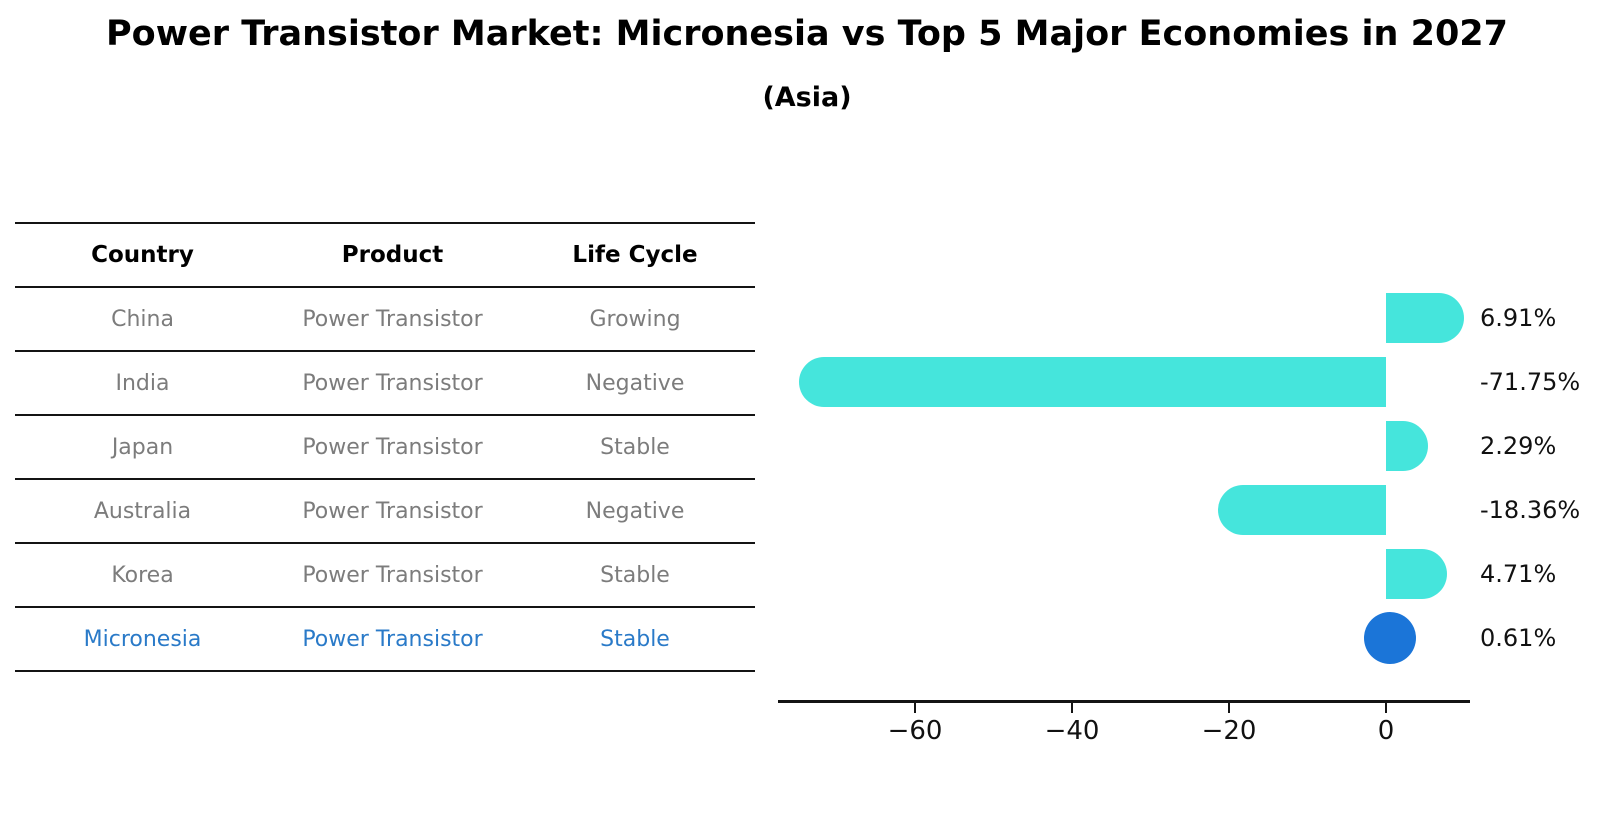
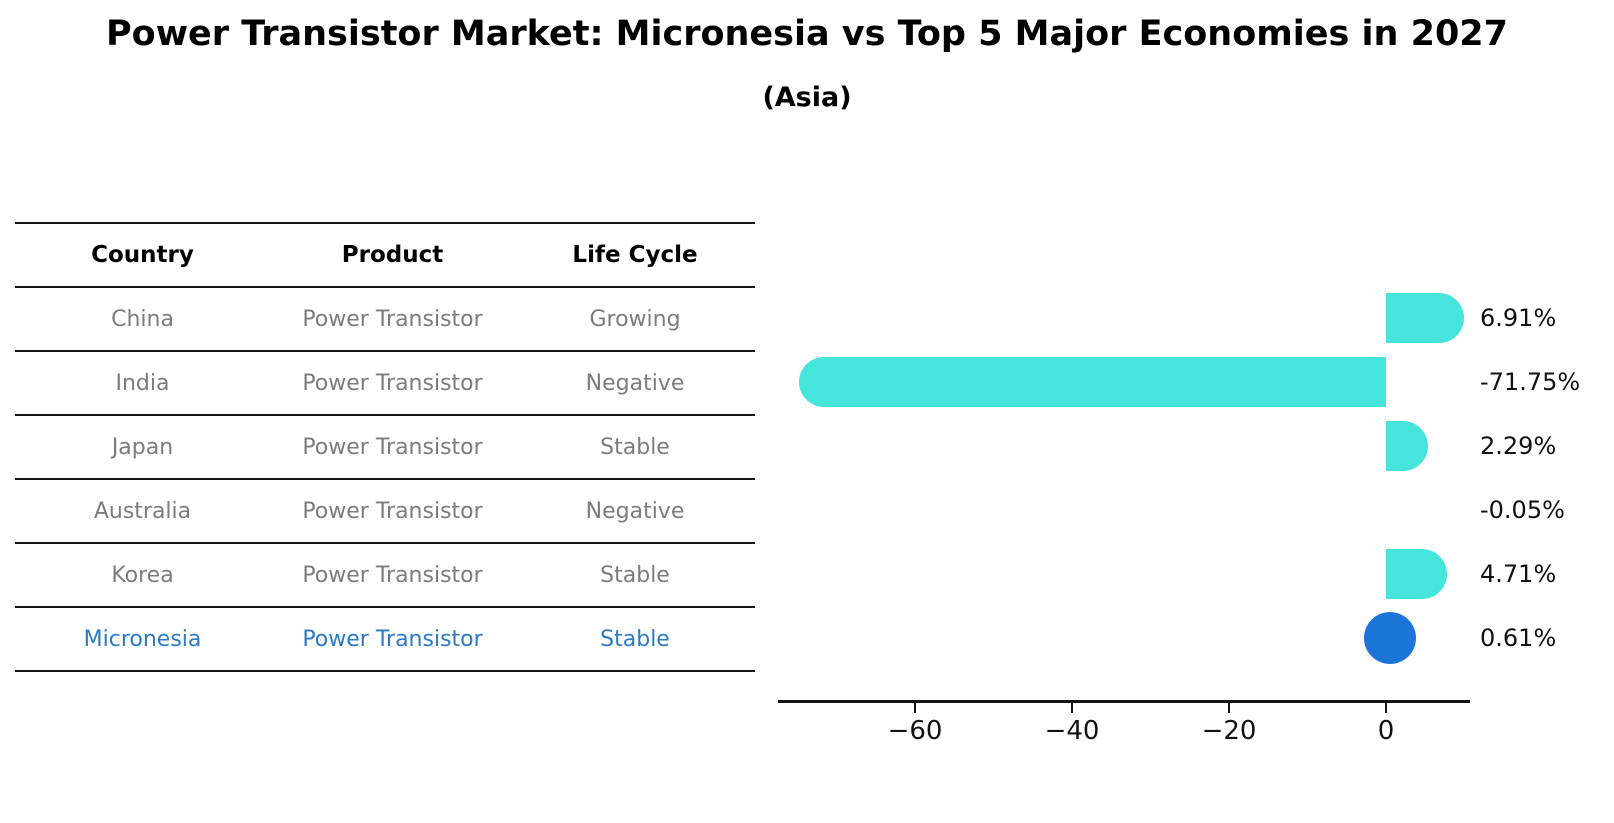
Australia: -18.36% -> -0.05%
